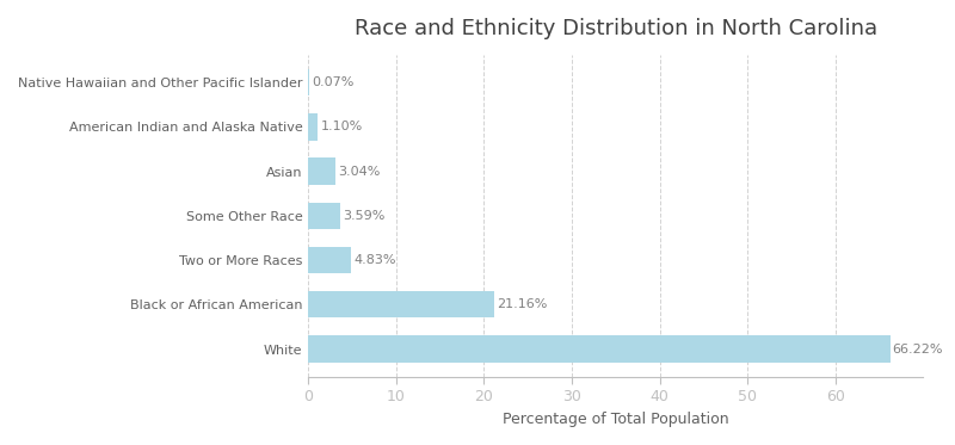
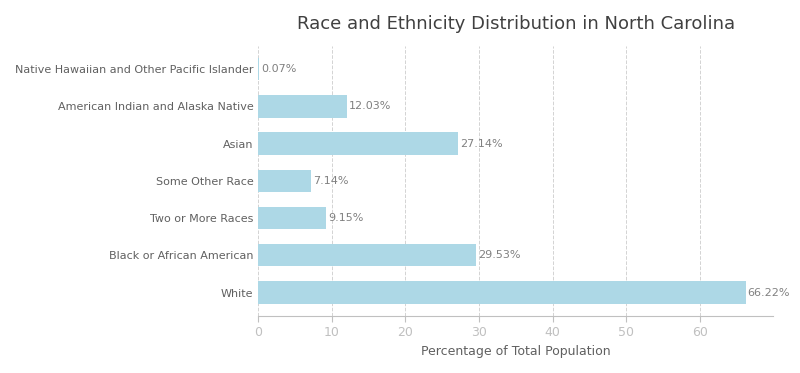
American Indian and Alaska Native: 1.10% -> 12.03%
Asian: 3.04% -> 27.14%
Some Other Race: 3.59% -> 7.14%
Two or More Races: 4.83% -> 9.15%
Black or African American: 21.16% -> 29.53%
